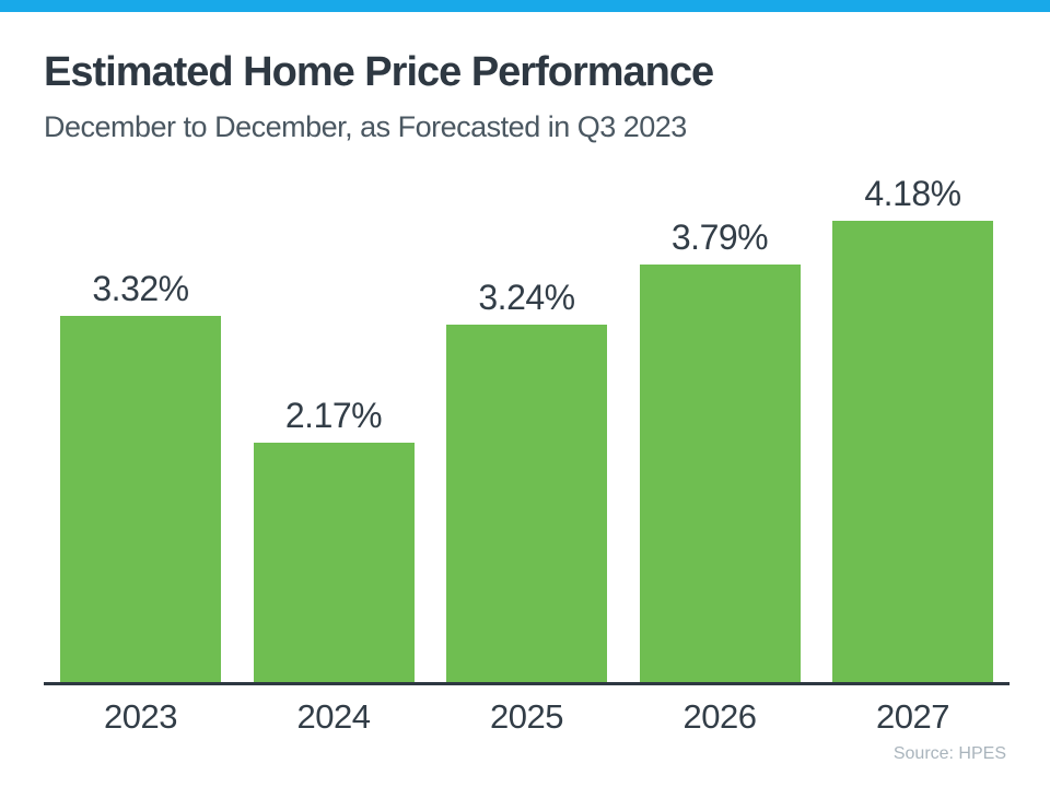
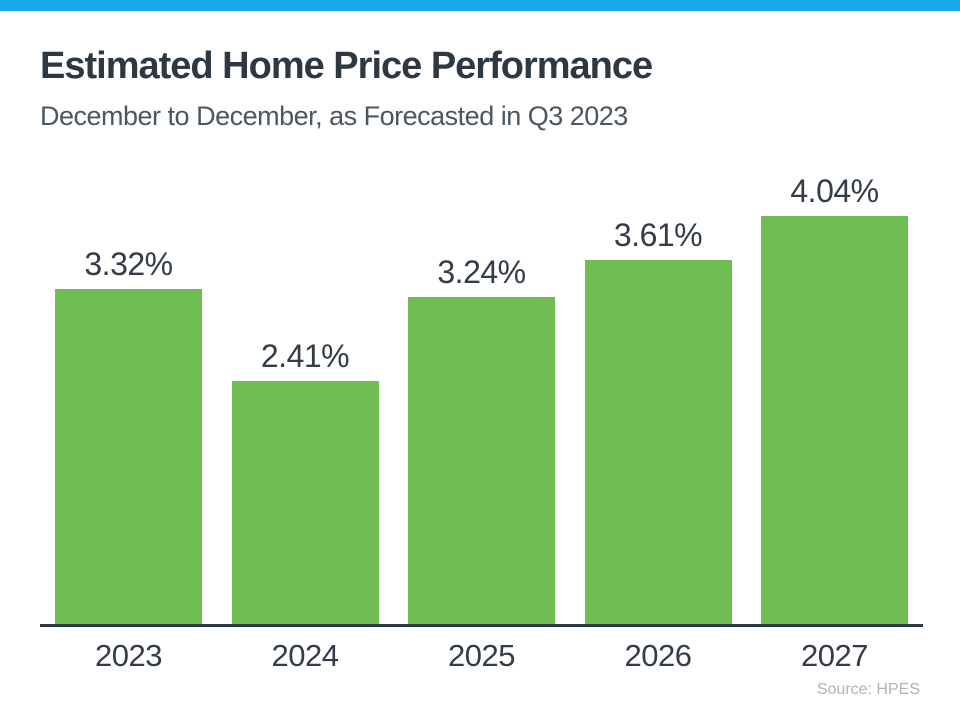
2024: 2.17% -> 2.41%
2026: 3.79% -> 3.61%
2027: 4.18% -> 4.04%
